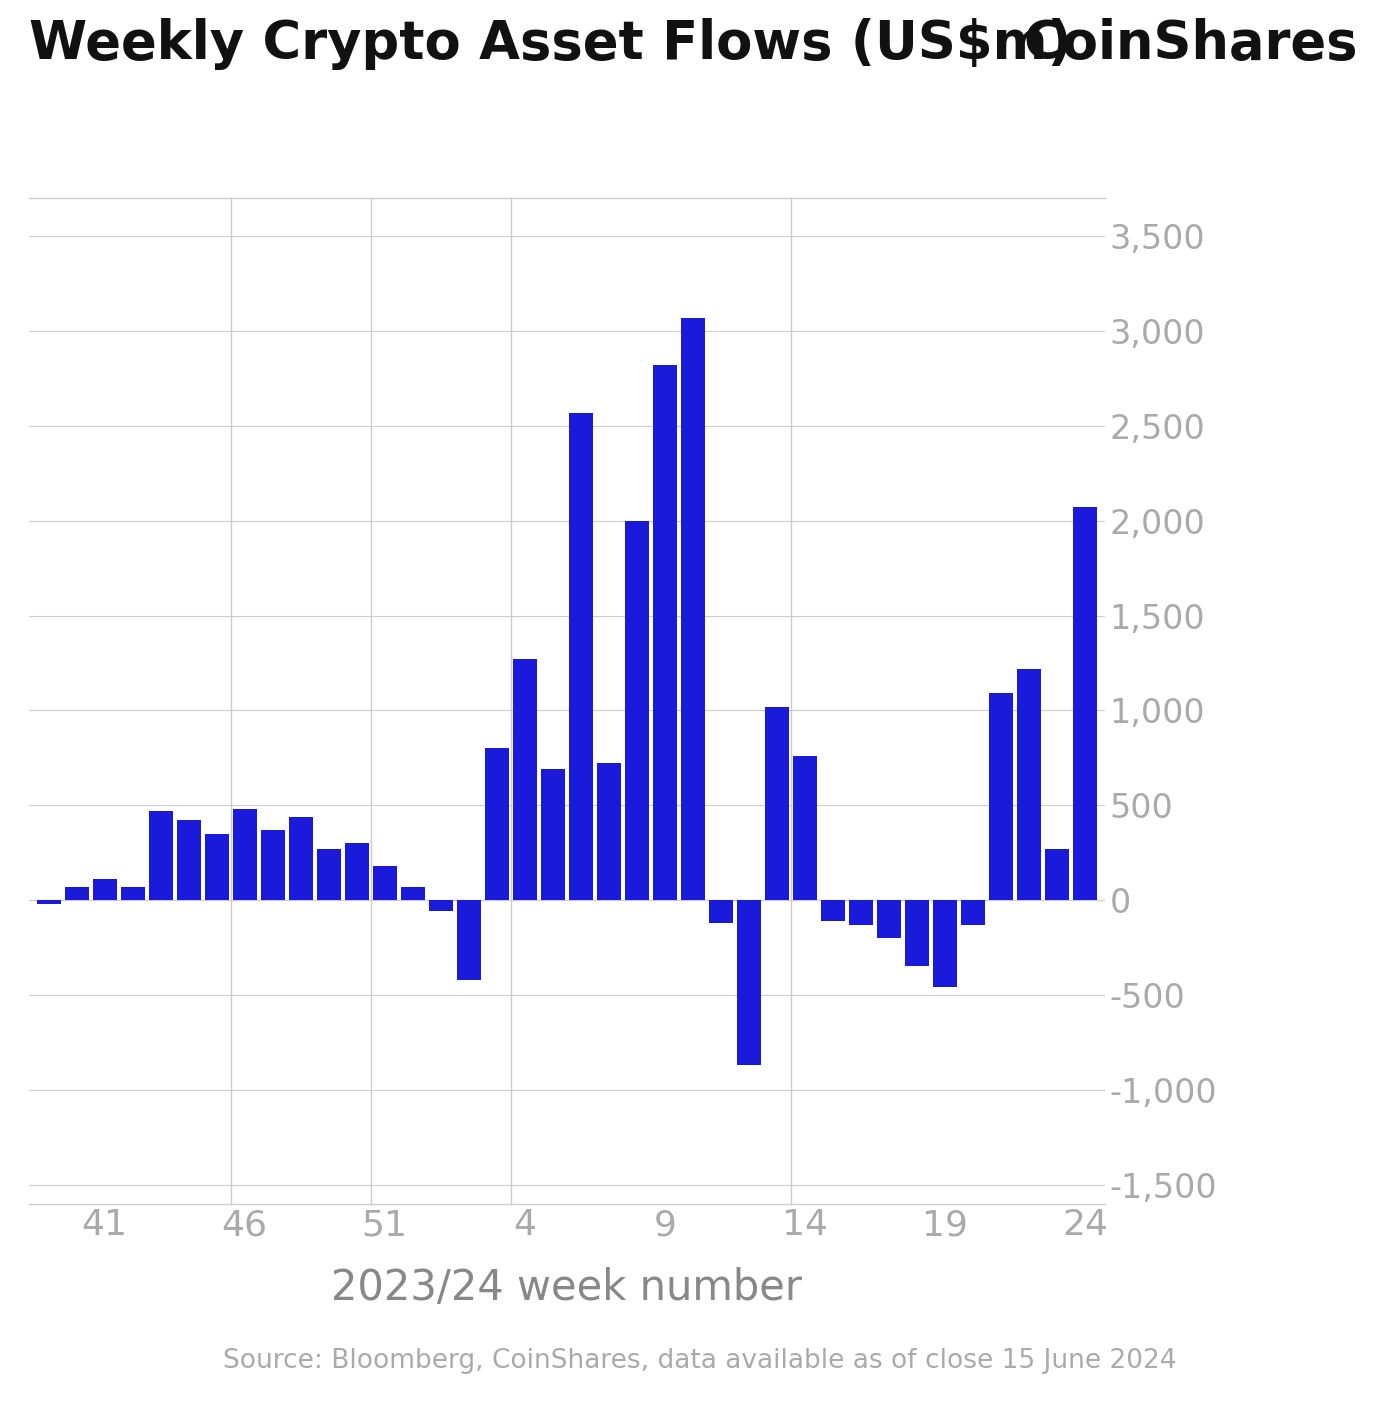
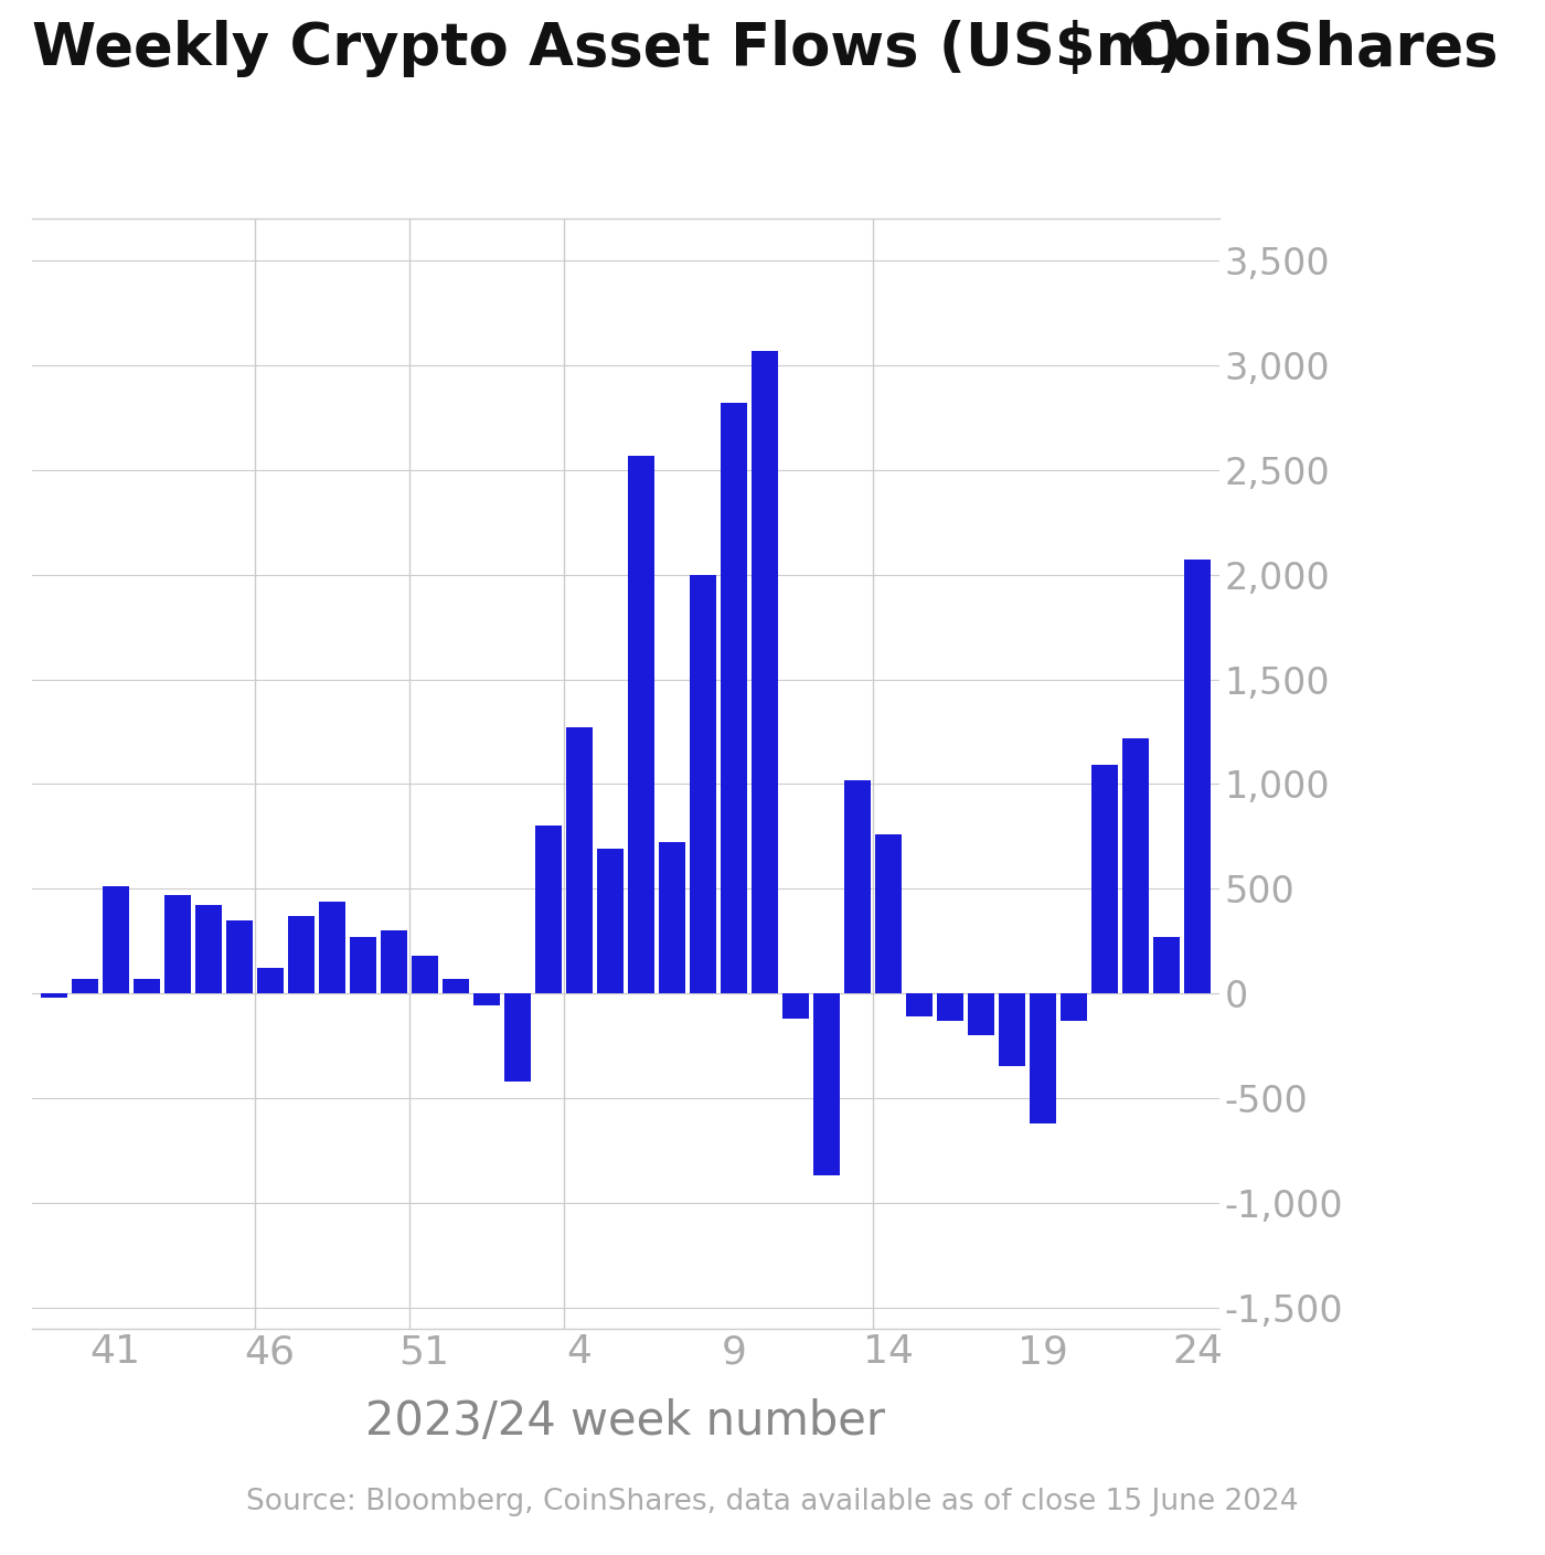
41: 110 -> 510
46: 480 -> 120
19: -460 -> -620
